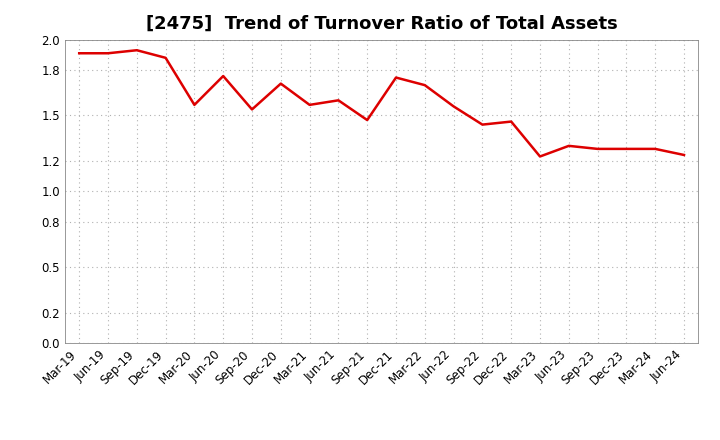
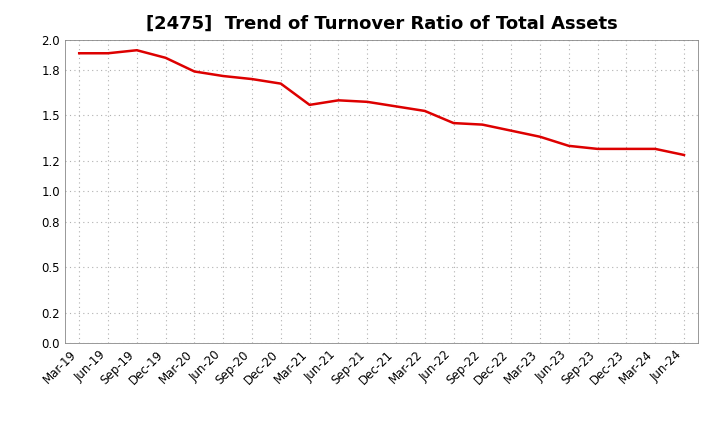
Mar-20: 1.57 -> 1.79
Sep-20: 1.54 -> 1.74
Sep-21: 1.47 -> 1.59
Dec-21: 1.75 -> 1.56
Mar-22: 1.70 -> 1.53
Jun-22: 1.56 -> 1.45
Dec-22: 1.46 -> 1.40
Mar-23: 1.23 -> 1.36
